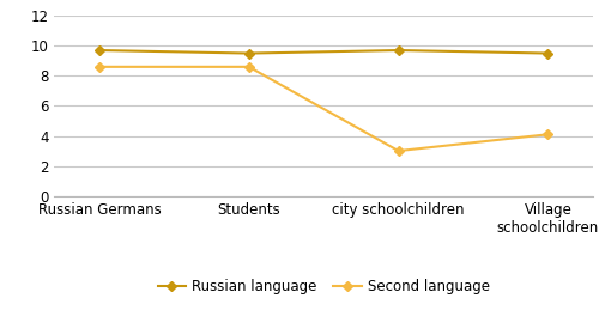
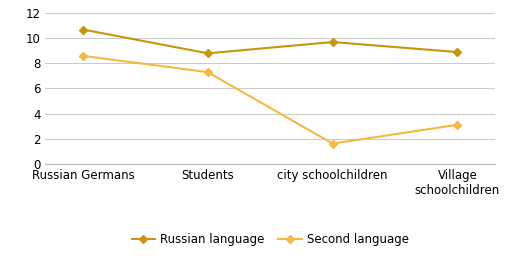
Russian language/Russian Germans: 9.7 -> 10.7
Russian language/Students: 9.5 -> 8.8
Second language/Students: 8.6 -> 7.3
Second language/city schoolchildren: 3.0 -> 1.6
Russian language/Village schoolchildren: 9.5 -> 8.9
Second language/Village schoolchildren: 4.1 -> 3.1
